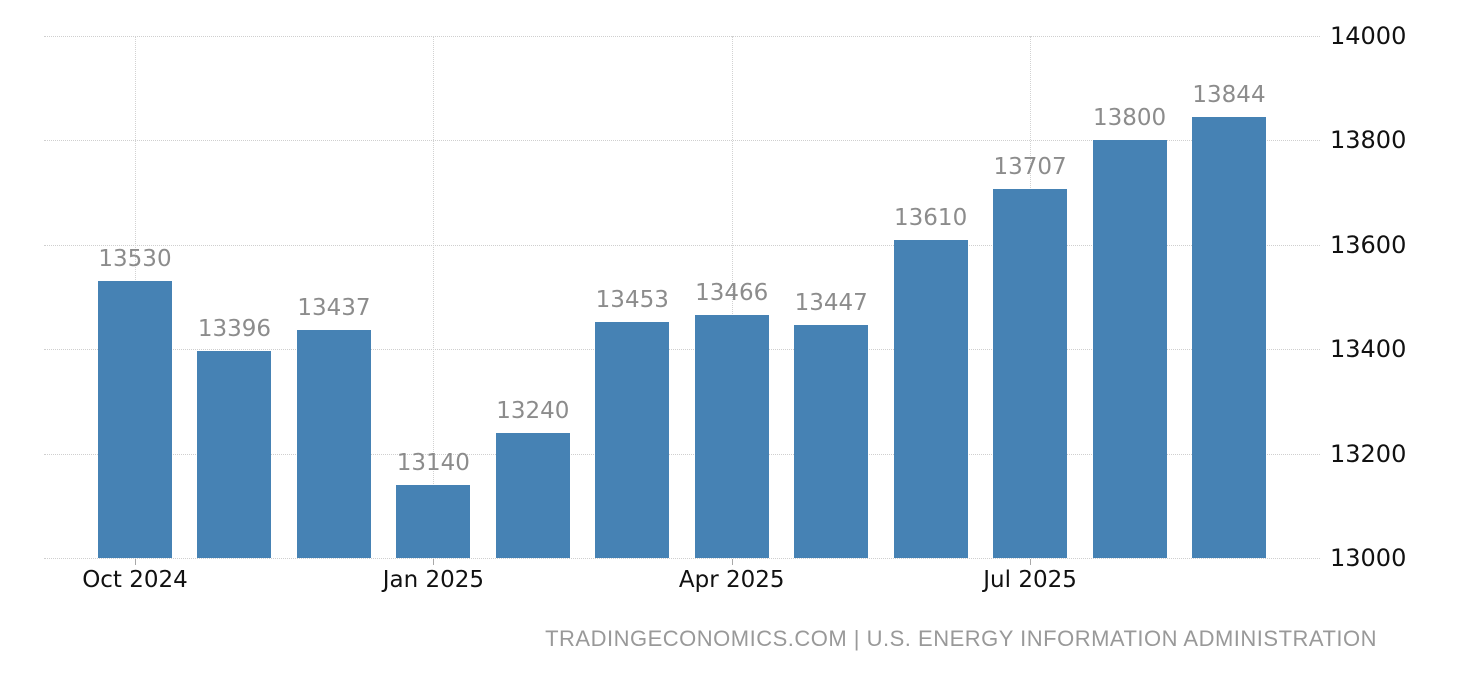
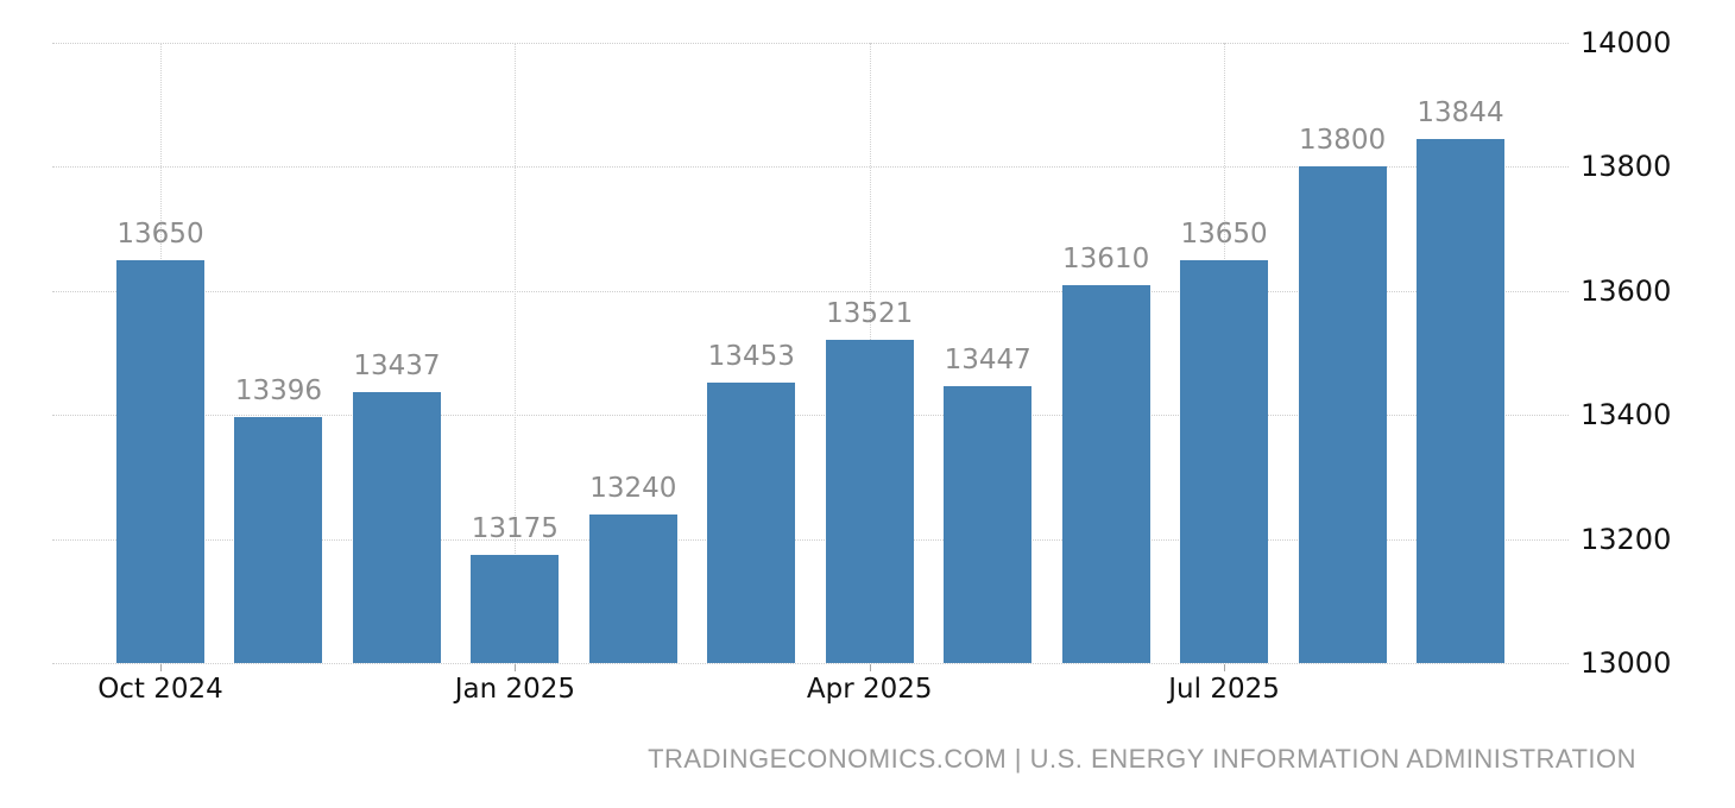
Oct 2024: 13530 -> 13650
Jan 2025: 13140 -> 13175
Apr 2025: 13466 -> 13521
Jul 2025: 13707 -> 13650
